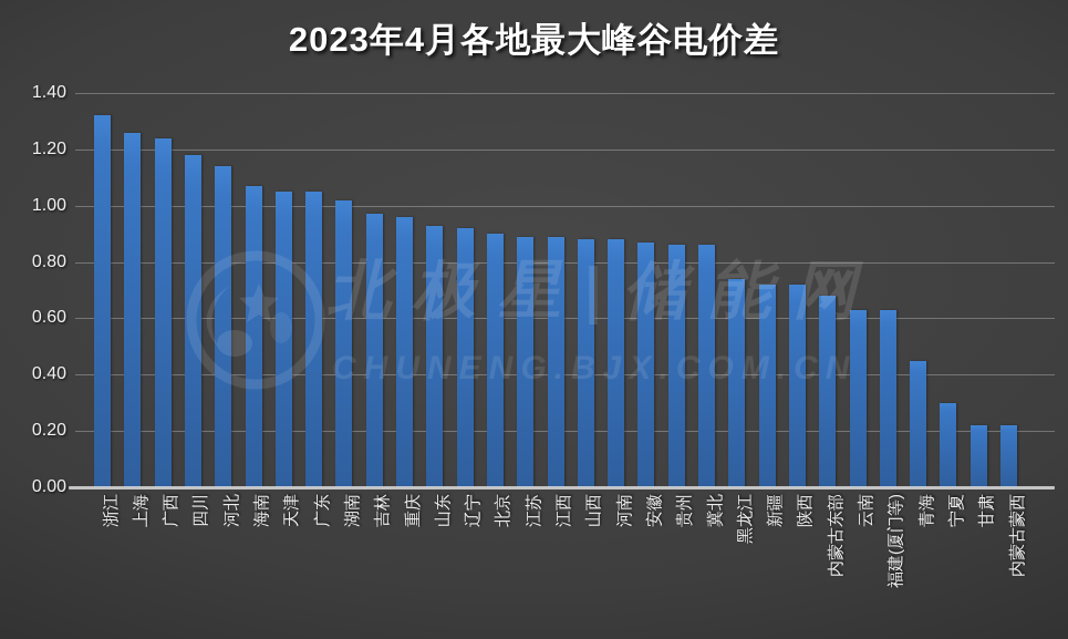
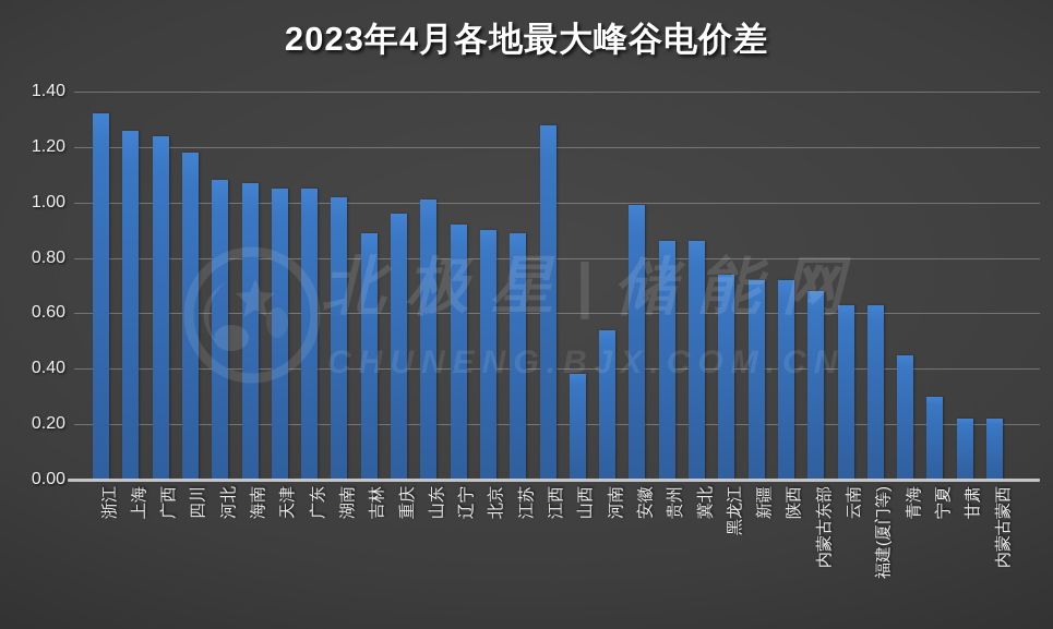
河北: 1.14 -> 1.08
吉林: 0.97 -> 0.89
山东: 0.93 -> 1.01
江西: 0.89 -> 1.28
山西: 0.88 -> 0.38
河南: 0.88 -> 0.54
安徽: 0.87 -> 0.99
